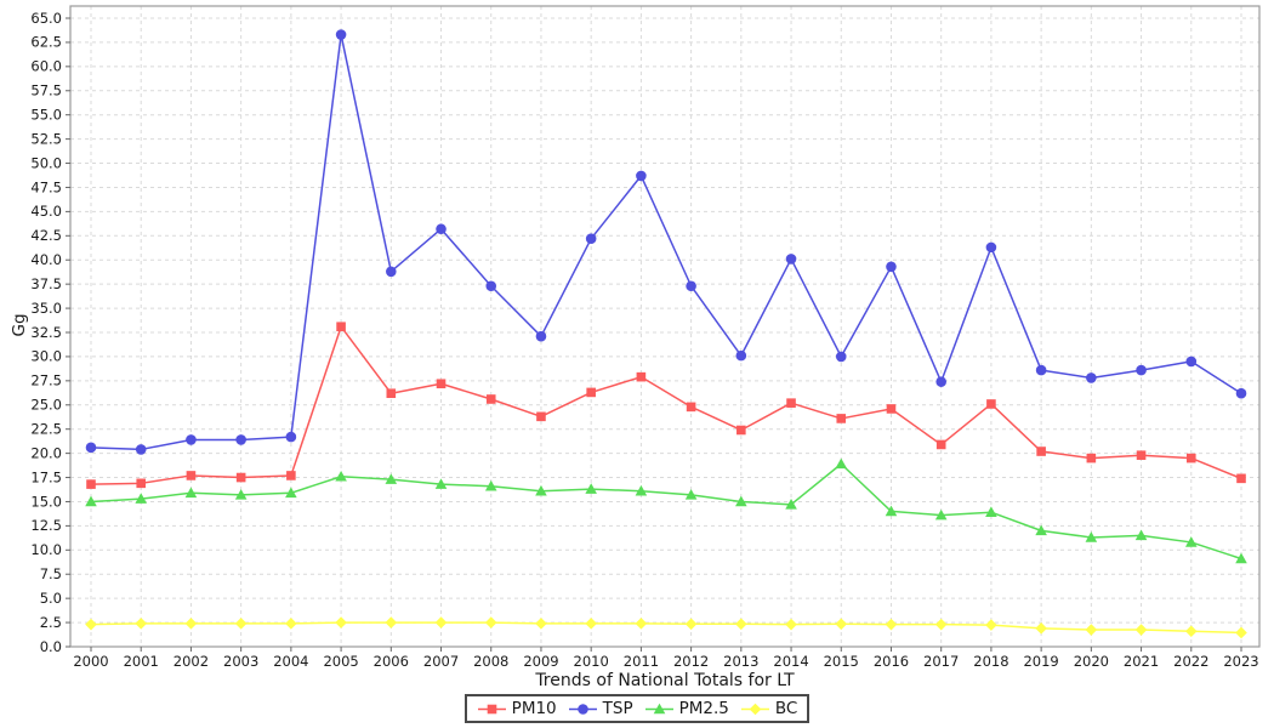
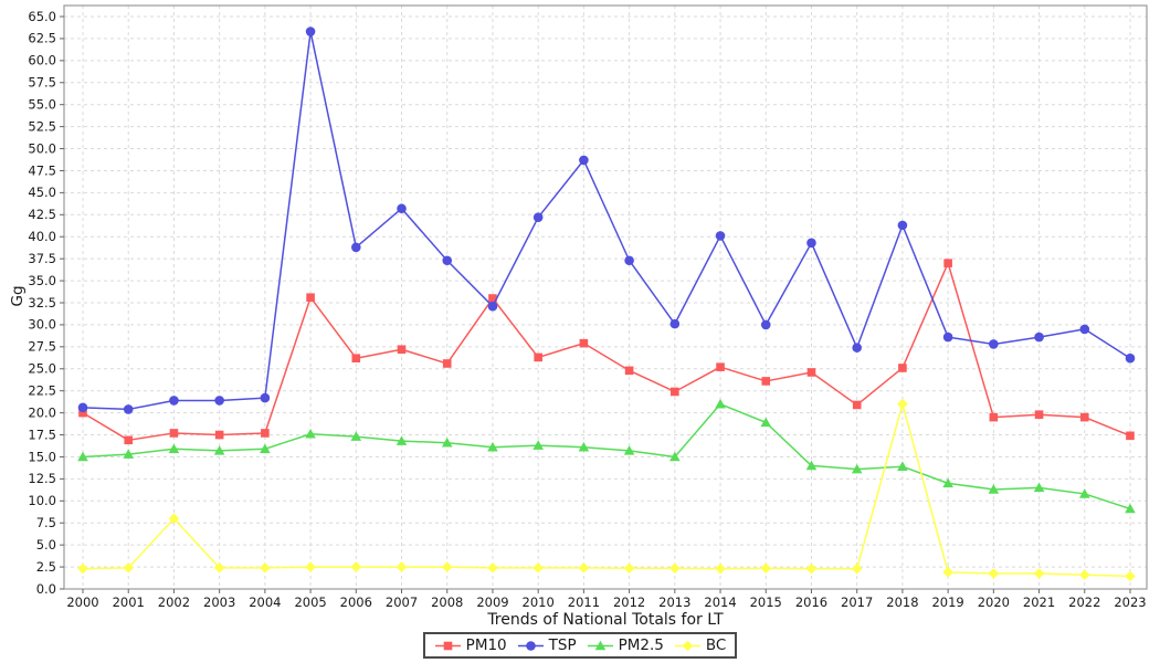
PM10/2000: 17 -> 20
BC/2002: 2 -> 8
PM10/2009: 24 -> 33
PM2.5/2014: 15 -> 21
BC/2018: 2 -> 21
PM10/2019: 20 -> 37
